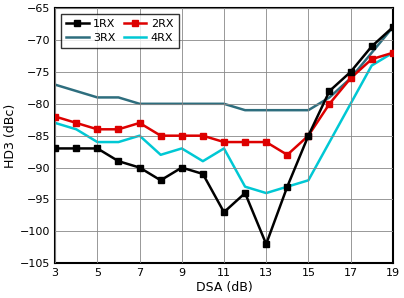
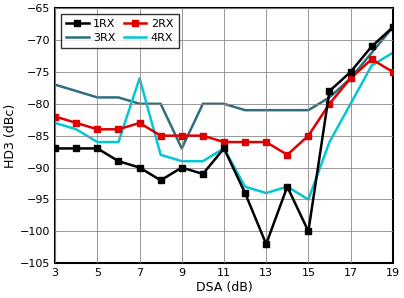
4RX/7: -85 -> -76
3RX/9: -80 -> -87
4RX/9: -87 -> -89
1RX/11: -97 -> -87
1RX/15: -85 -> -100
4RX/15: -92 -> -95
2RX/19: -72 -> -75
